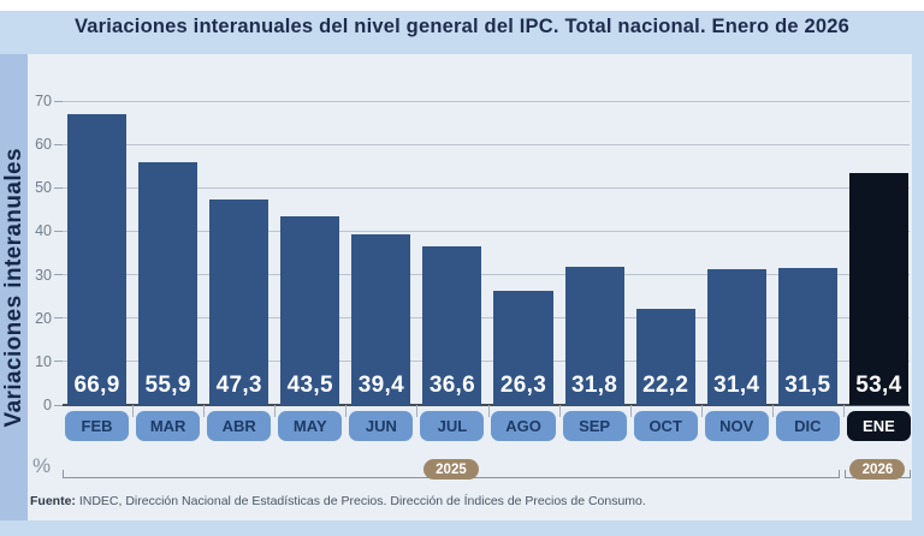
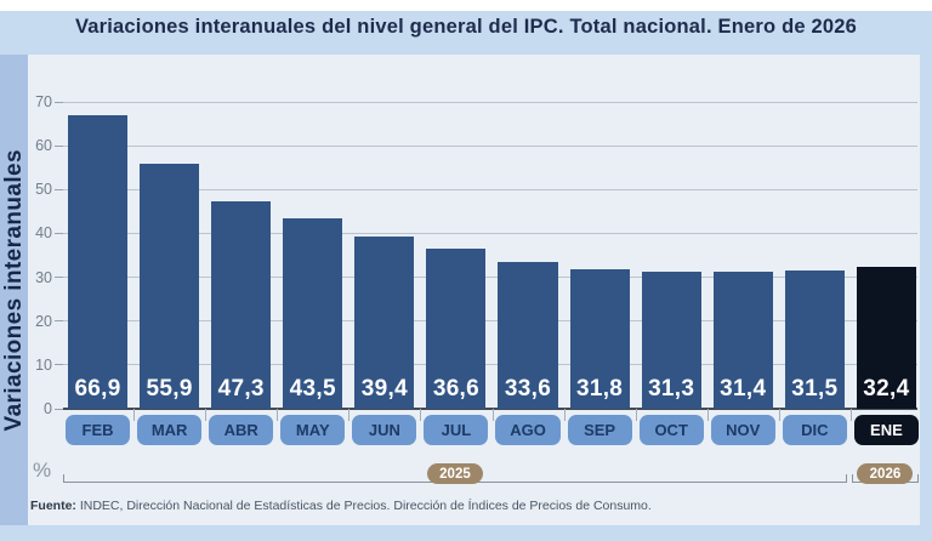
AGO: 26,3 -> 33,6
OCT: 22,2 -> 31,3
ENE: 53,4 -> 32,4
